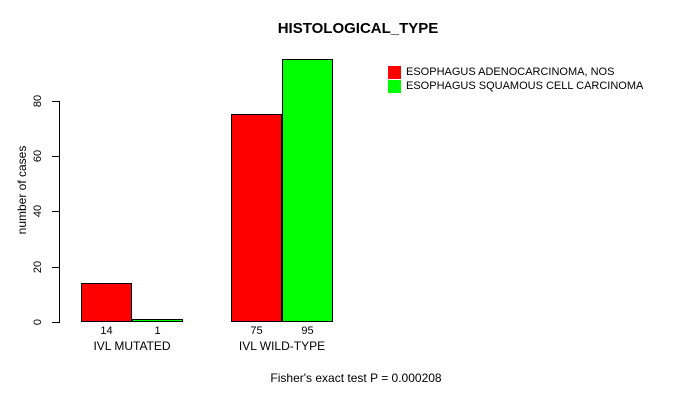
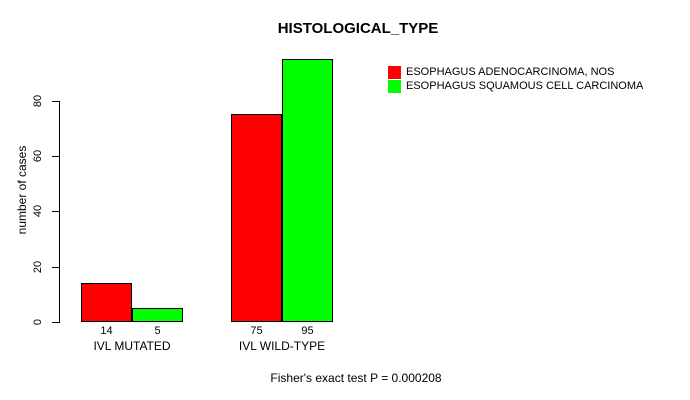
ESOPHAGUS SQUAMOUS CELL CARCINOMA/IVL MUTATED: 1 -> 5
